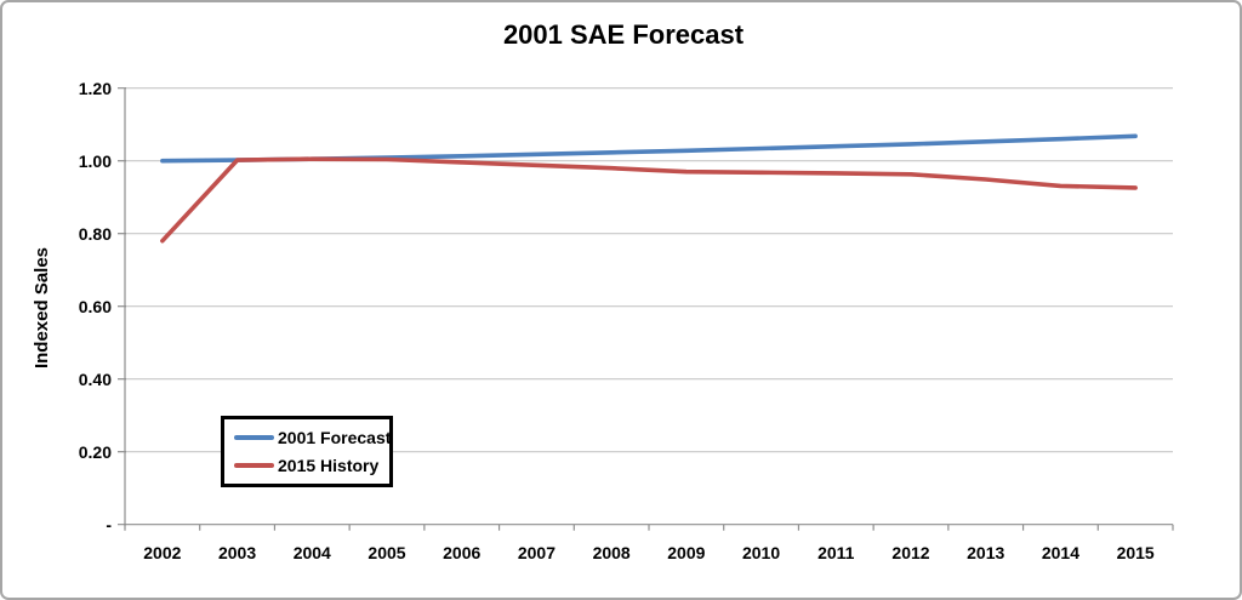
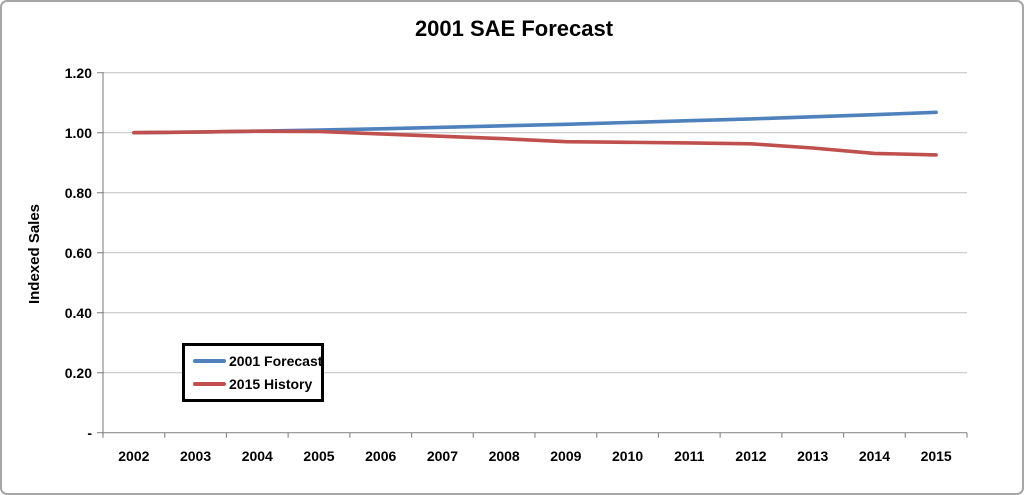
2015 History/2002: 0.78 -> 1.00
